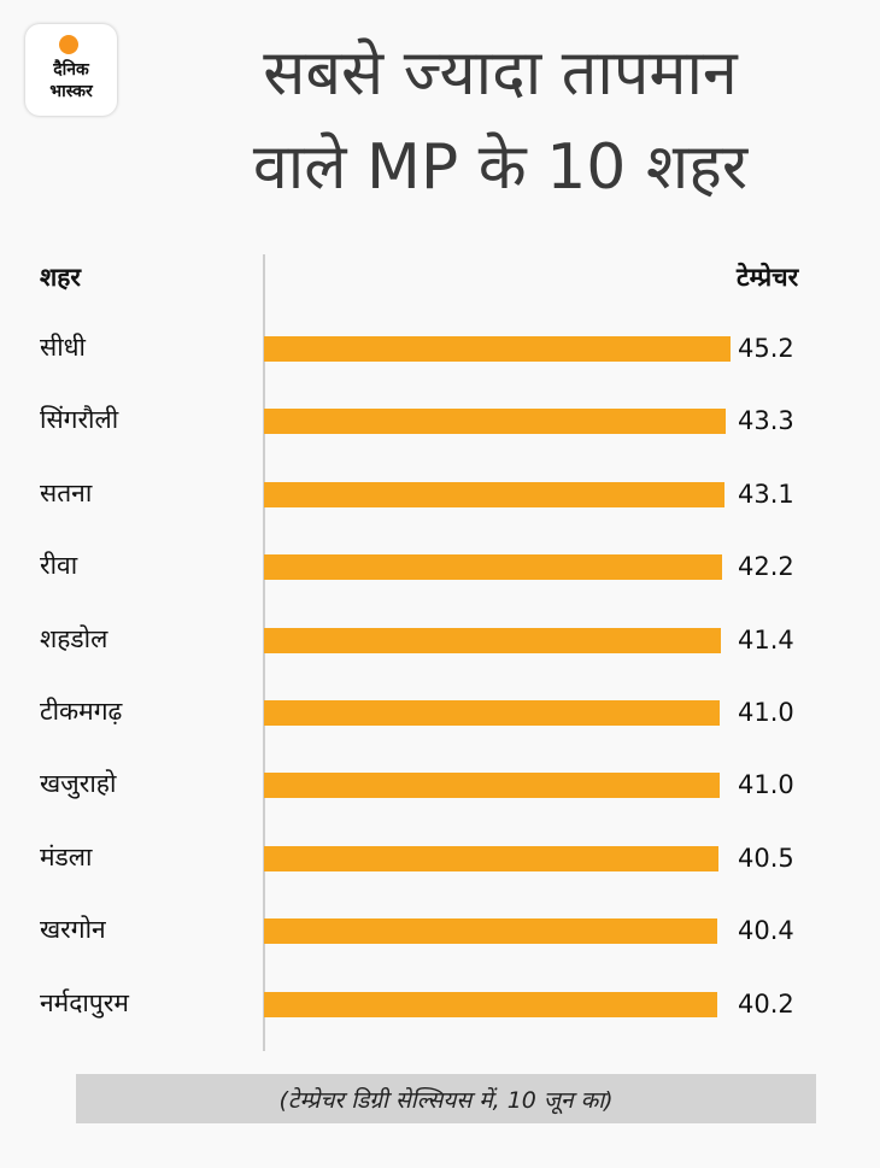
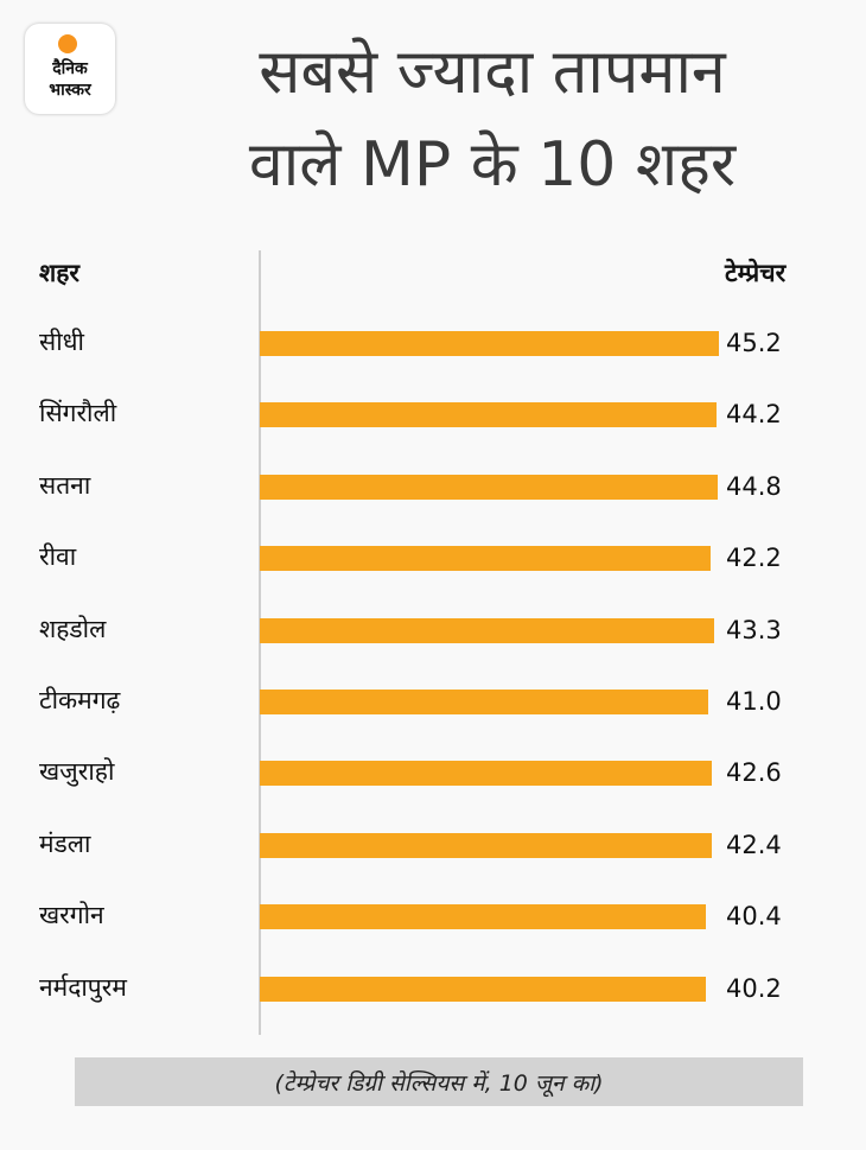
सिंगरौली: 43.3 -> 44.2
सतना: 43.1 -> 44.8
शहडोल: 41.4 -> 43.3
खजुराहो: 41.0 -> 42.6
मंडला: 40.5 -> 42.4
